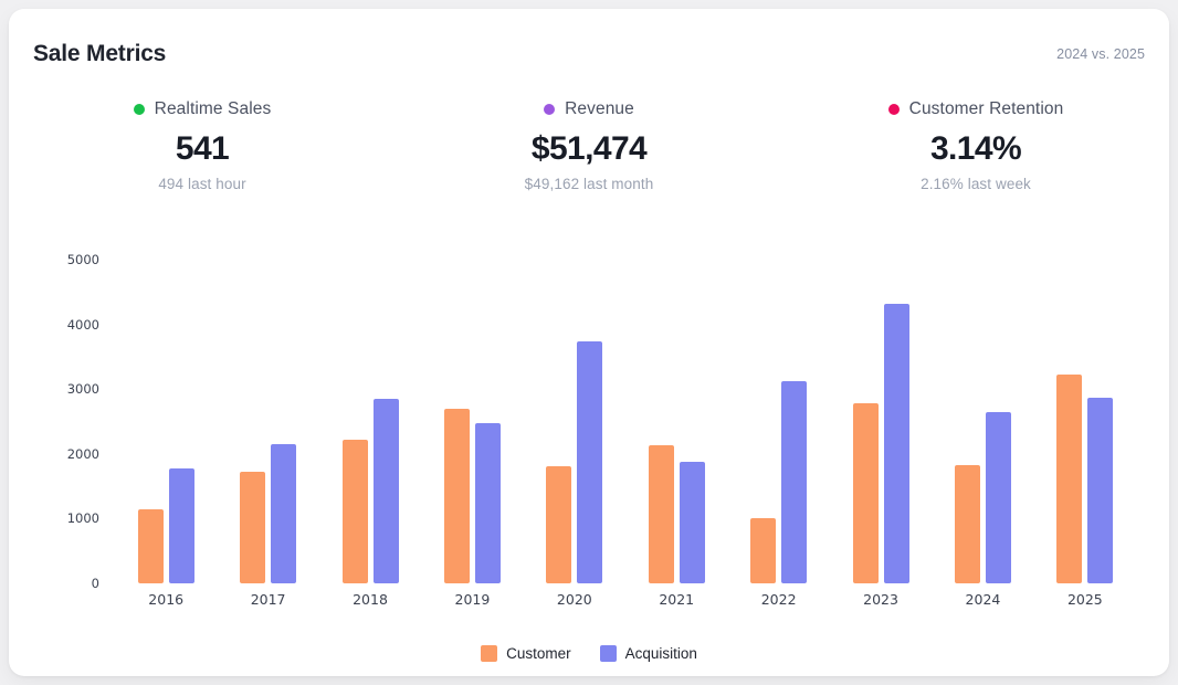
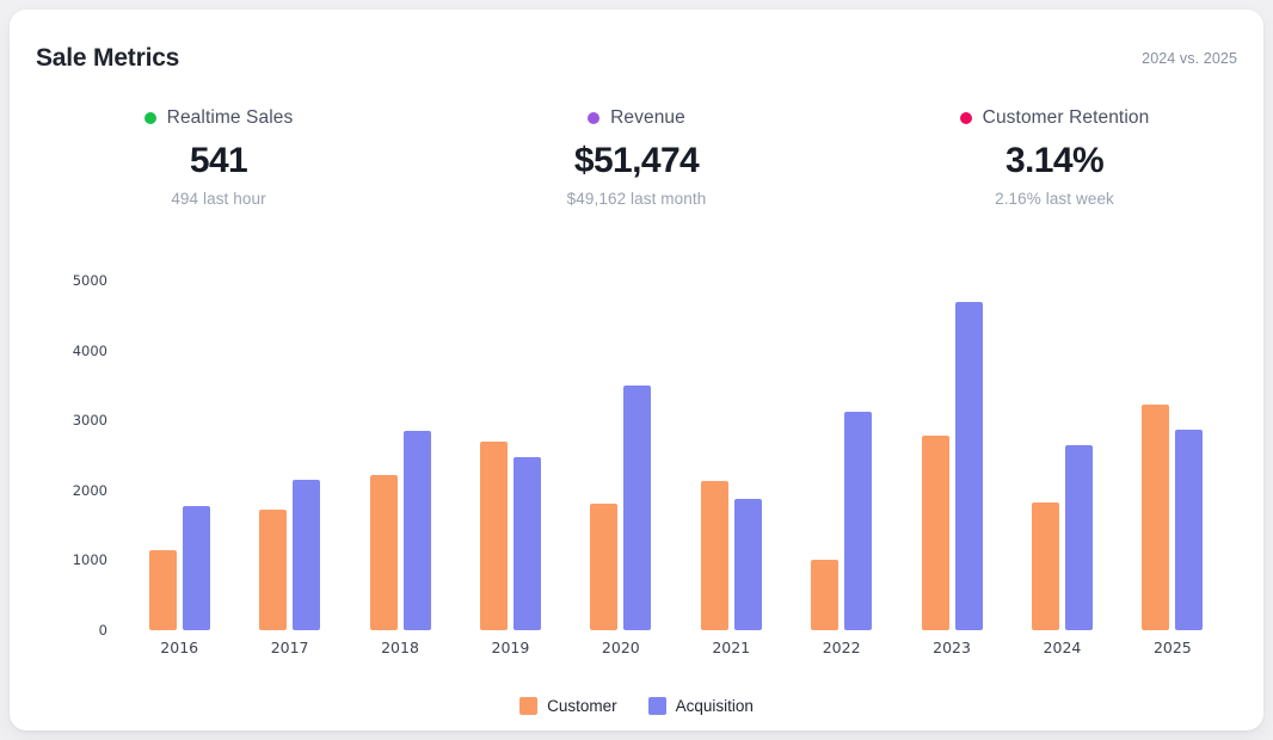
Acquisition/2020: 3700 -> 3500
Acquisition/2023: 4300 -> 4700
